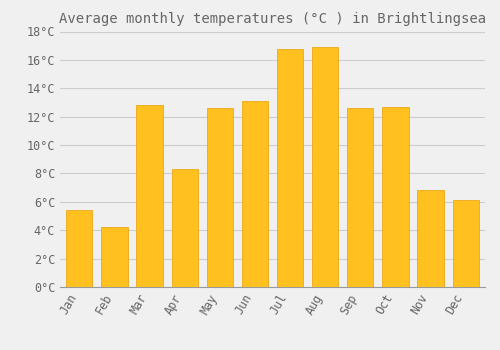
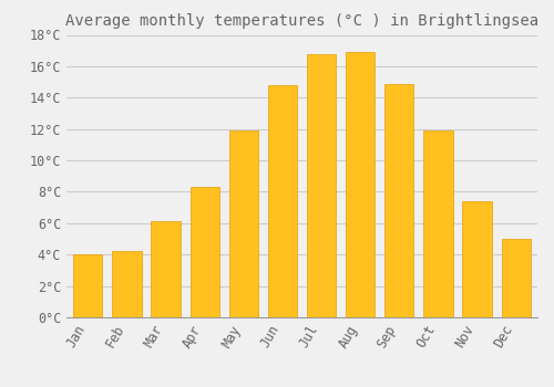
Jan: 5.4°C -> 4.0°C
Mar: 12.8°C -> 6.1°C
May: 12.6°C -> 11.9°C
Jun: 13.1°C -> 14.8°C
Sep: 12.6°C -> 14.9°C
Oct: 12.7°C -> 11.9°C
Nov: 6.8°C -> 7.4°C
Dec: 6.1°C -> 5.0°C
